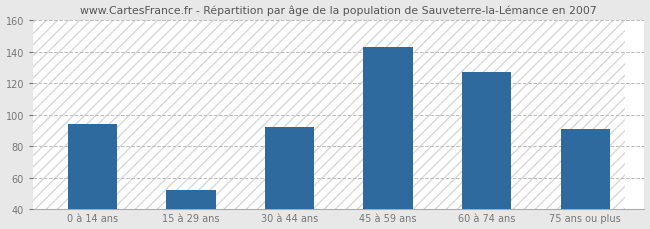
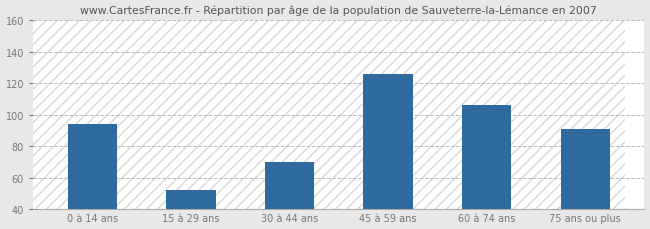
30 à 44 ans: 92 -> 70
45 à 59 ans: 143 -> 126
60 à 74 ans: 127 -> 106
